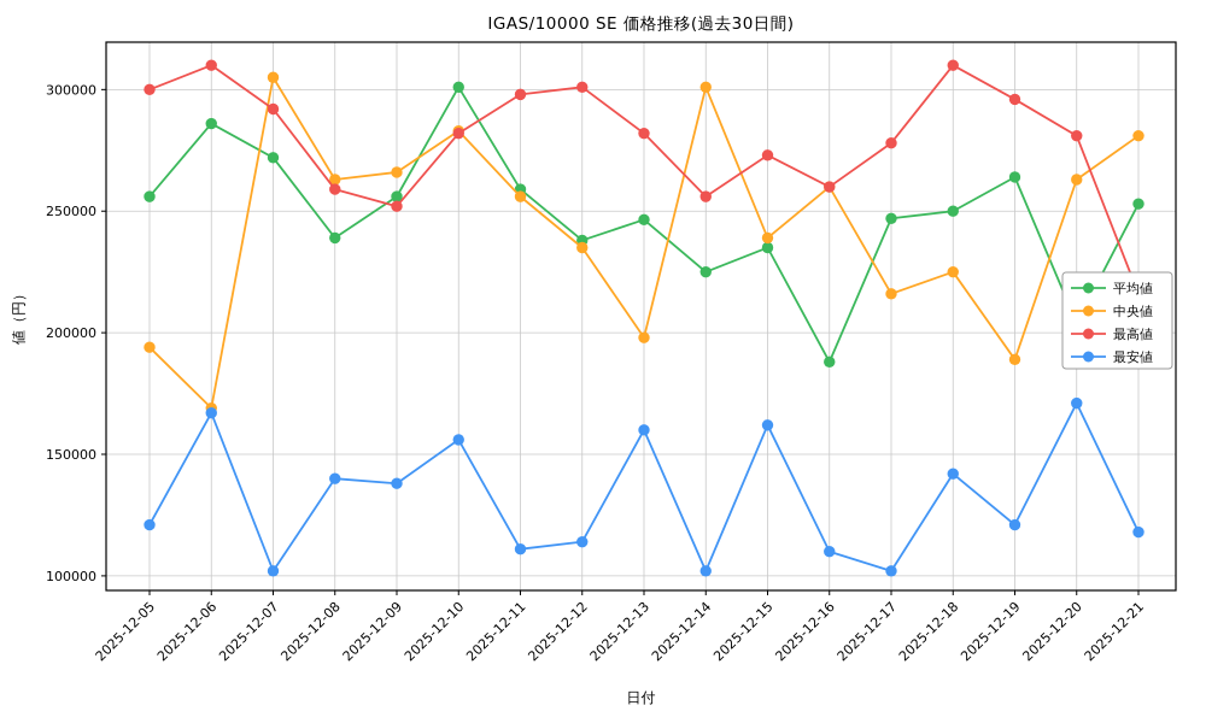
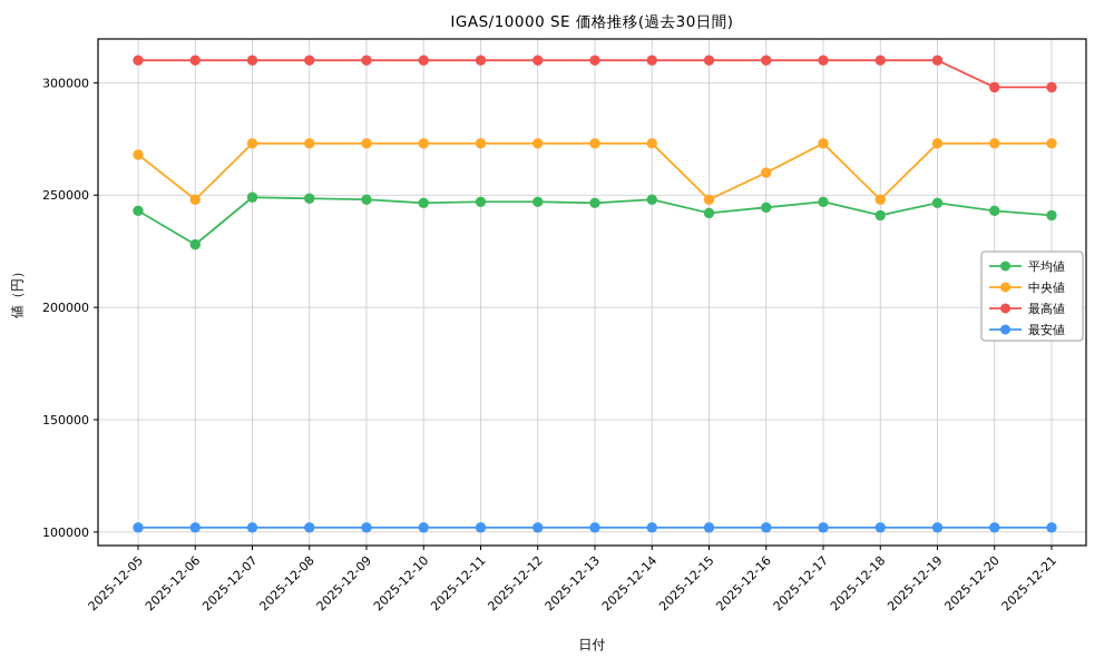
平均値/2025-12-05: 256000 -> 243000
中央値/2025-12-05: 194000 -> 268000
最高値/2025-12-05: 300000 -> 310000
最安値/2025-12-05: 121000 -> 102000
平均値/2025-12-06: 286000 -> 228000
中央値/2025-12-06: 169000 -> 248000
最安値/2025-12-06: 167000 -> 102000
平均値/2025-12-07: 272000 -> 249000
中央値/2025-12-07: 305000 -> 273000
最高値/2025-12-07: 292000 -> 310000
平均値/2025-12-08: 239000 -> 248000
中央値/2025-12-08: 263000 -> 273000
最高値/2025-12-08: 259000 -> 310000
最安値/2025-12-08: 140000 -> 102000
平均値/2025-12-09: 256000 -> 248000
中央値/2025-12-09: 266000 -> 273000
最高値/2025-12-09: 252000 -> 310000
最安値/2025-12-09: 138000 -> 102000
平均値/2025-12-10: 301000 -> 246000
中央値/2025-12-10: 283000 -> 273000
最高値/2025-12-10: 282000 -> 310000
最安値/2025-12-10: 156000 -> 102000
平均値/2025-12-11: 259000 -> 247000
中央値/2025-12-11: 256000 -> 273000
最高値/2025-12-11: 298000 -> 310000
最安値/2025-12-11: 111000 -> 102000
平均値/2025-12-12: 238000 -> 247000
中央値/2025-12-12: 235000 -> 273000
最高値/2025-12-12: 301000 -> 310000
最安値/2025-12-12: 114000 -> 102000
中央値/2025-12-13: 198000 -> 273000
最高値/2025-12-13: 282000 -> 310000
最安値/2025-12-13: 160000 -> 102000
平均値/2025-12-14: 225000 -> 248000
中央値/2025-12-14: 301000 -> 273000
最高値/2025-12-14: 256000 -> 310000
平均値/2025-12-15: 235000 -> 242000
中央値/2025-12-15: 239000 -> 248000
最高値/2025-12-15: 273000 -> 310000
最安値/2025-12-15: 162000 -> 102000
平均値/2025-12-16: 188000 -> 244000
最高値/2025-12-16: 260000 -> 310000
最安値/2025-12-16: 110000 -> 102000
中央値/2025-12-17: 216000 -> 273000
最高値/2025-12-17: 278000 -> 310000
平均値/2025-12-18: 250000 -> 241000
中央値/2025-12-18: 225000 -> 248000
最安値/2025-12-18: 142000 -> 102000
平均値/2025-12-19: 264000 -> 246000
中央値/2025-12-19: 189000 -> 273000
最高値/2025-12-19: 296000 -> 310000
最安値/2025-12-19: 121000 -> 102000
平均値/2025-12-20: 204000 -> 243000
中央値/2025-12-20: 263000 -> 273000
最高値/2025-12-20: 281000 -> 298000
最安値/2025-12-20: 171000 -> 102000
平均値/2025-12-21: 253000 -> 241000
中央値/2025-12-21: 281000 -> 273000
最高値/2025-12-21: 216000 -> 298000
最安値/2025-12-21: 118000 -> 102000
